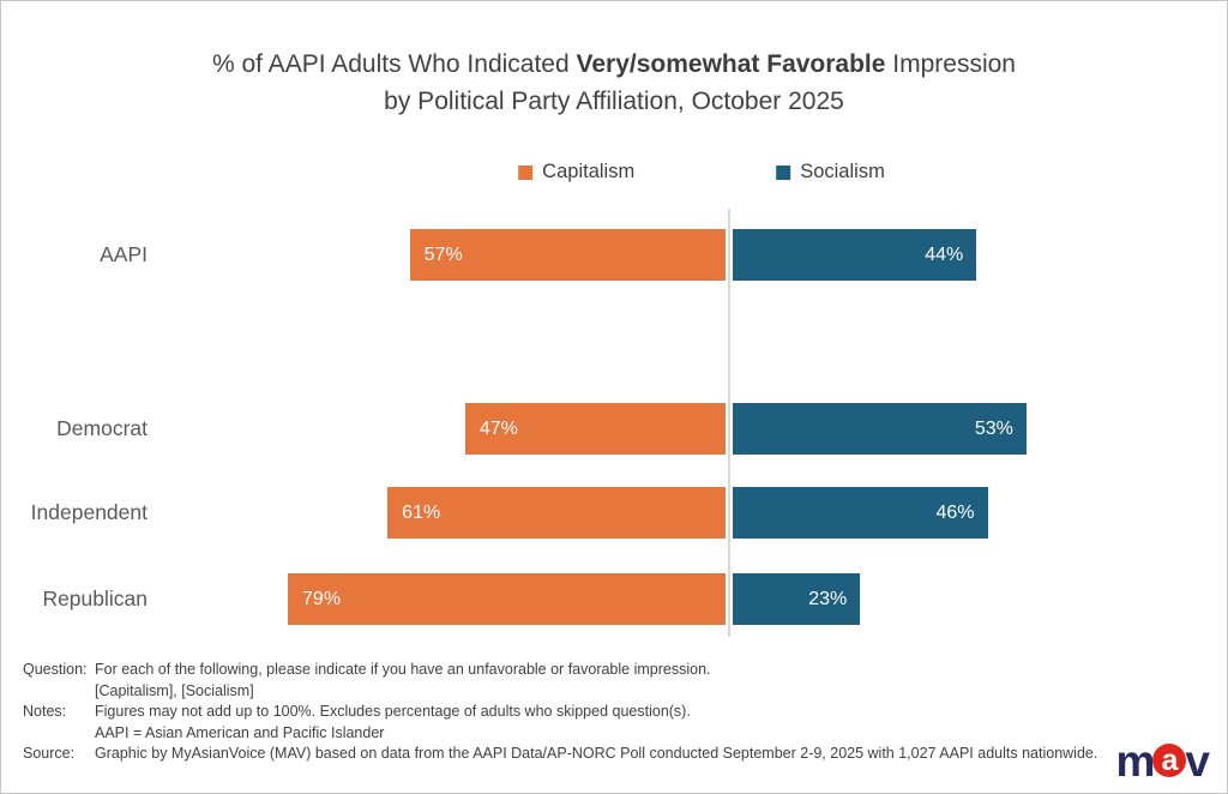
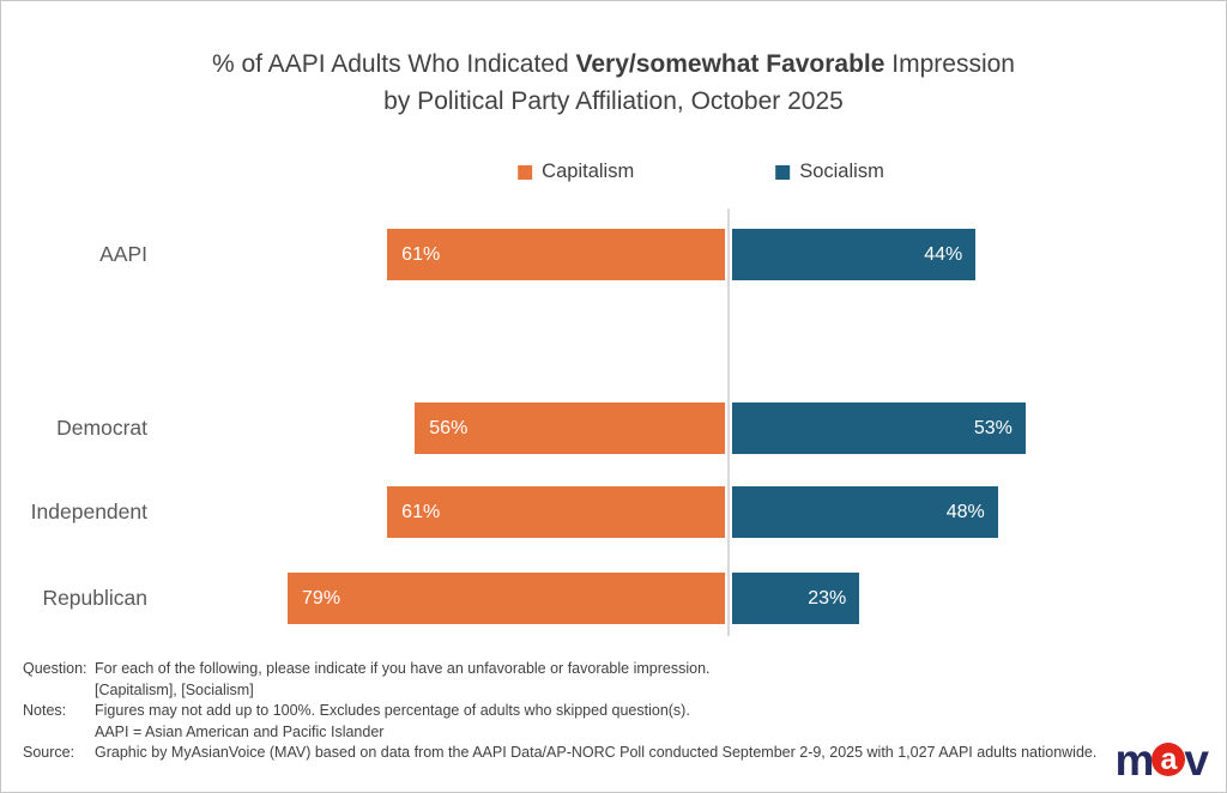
Capitalism/AAPI: 57% -> 61%
Capitalism/Democrat: 47% -> 56%
Socialism/Independent: 46% -> 48%
